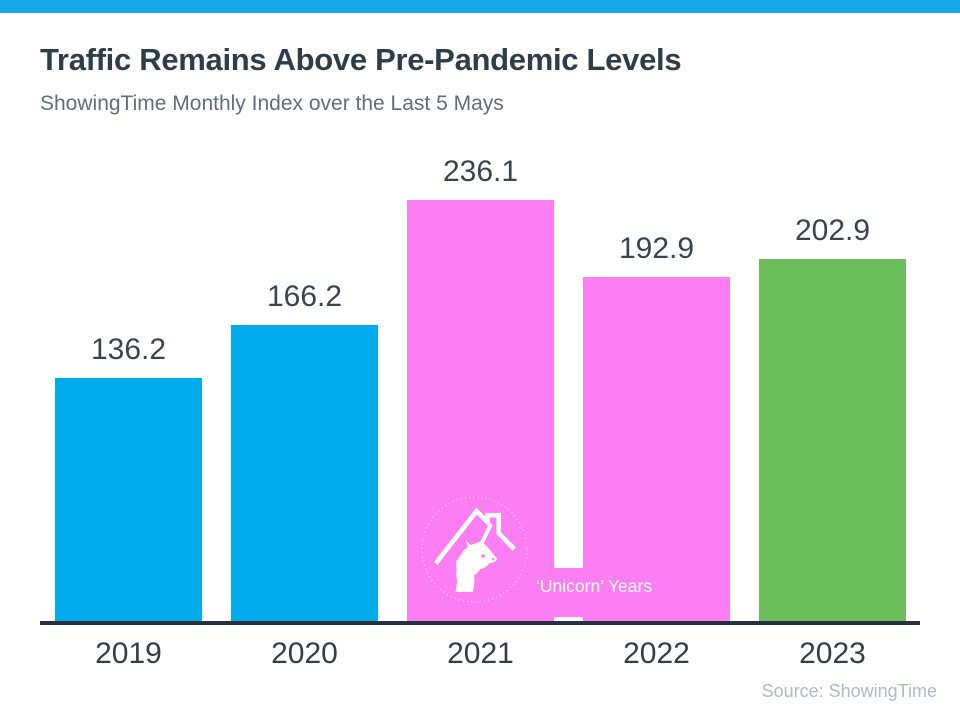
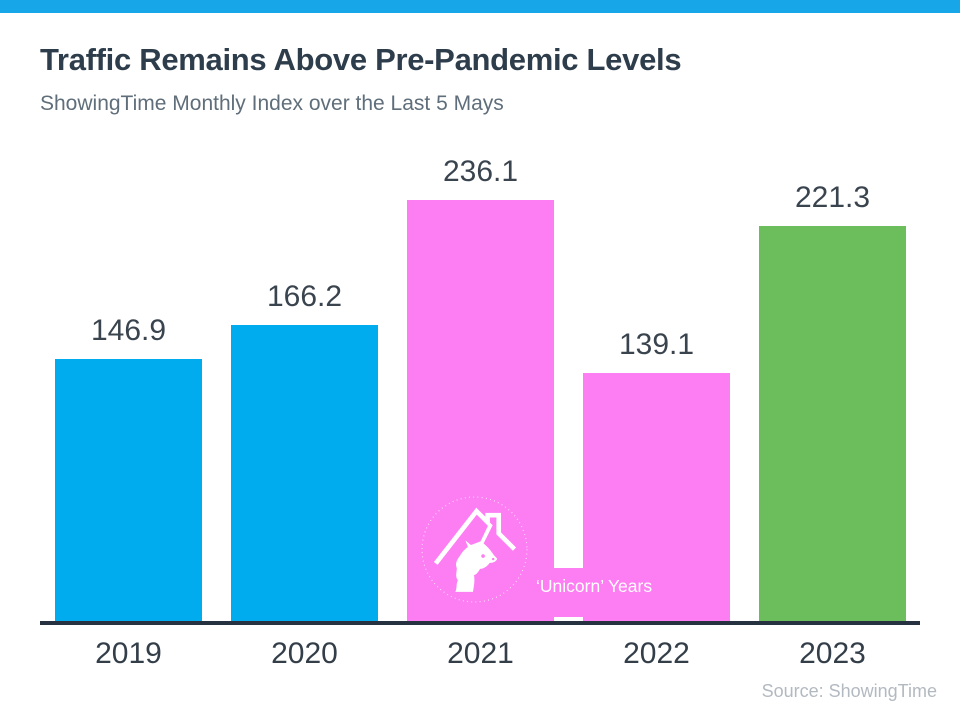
2019: 136.2 -> 146.9
2022: 192.9 -> 139.1
2023: 202.9 -> 221.3
